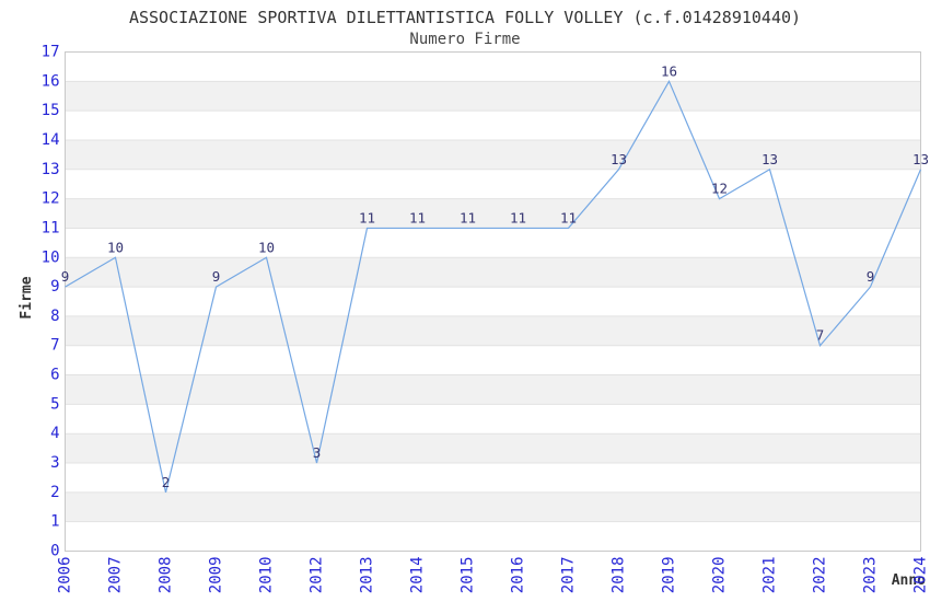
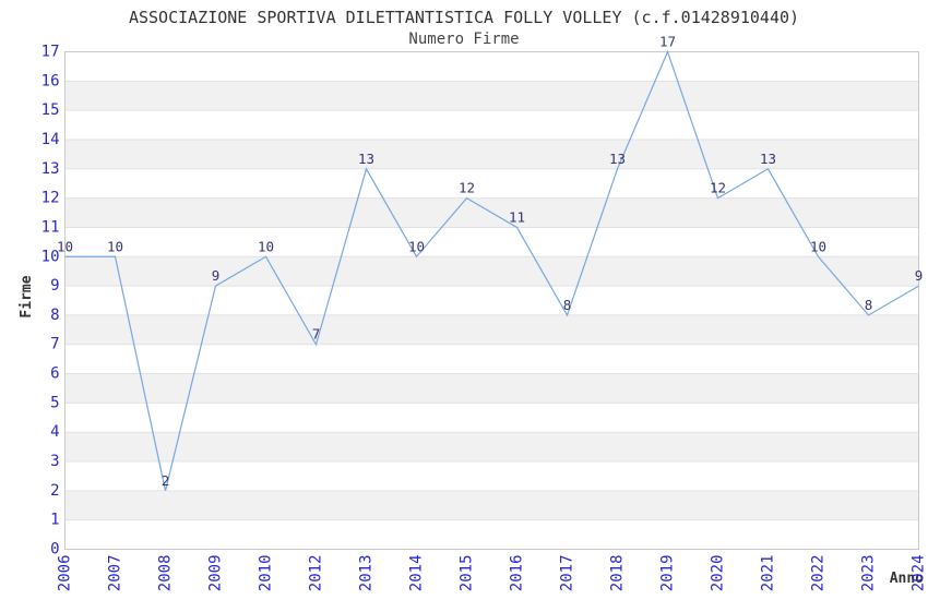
2006: 9 -> 10
2012: 3 -> 7
2013: 11 -> 13
2014: 11 -> 10
2015: 11 -> 12
2017: 11 -> 8
2019: 16 -> 17
2022: 7 -> 10
2023: 9 -> 8
2024: 13 -> 9
